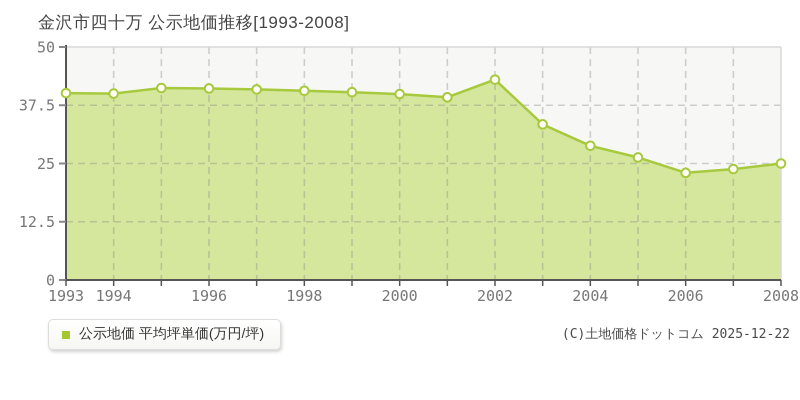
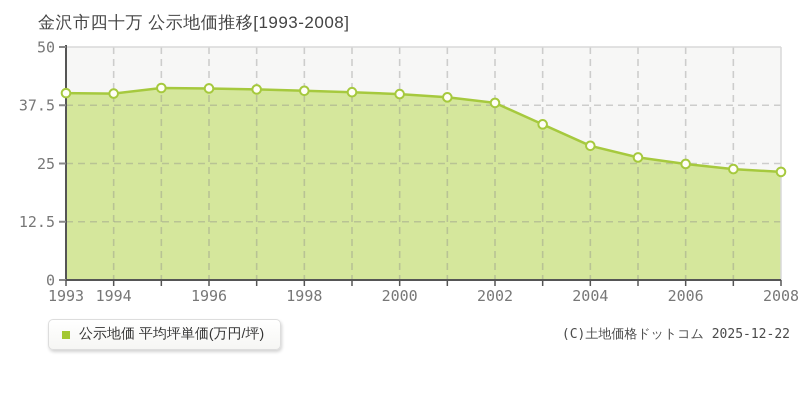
2002: 43 -> 38
2006: 23 -> 25
2008: 25 -> 23
